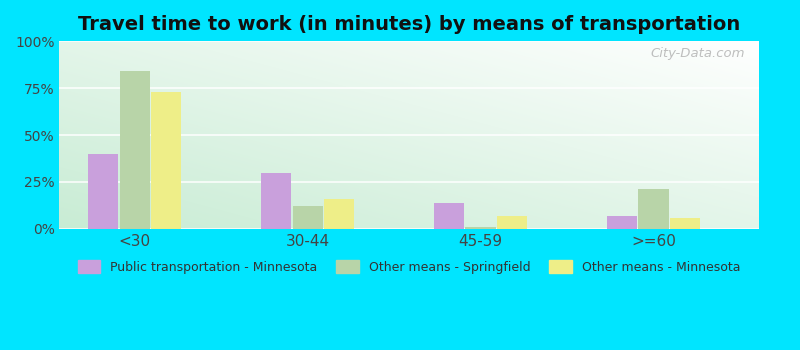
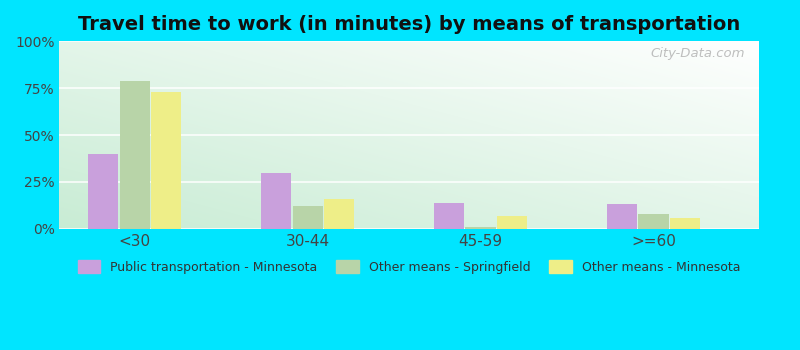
Other means - Springfield/<30: 84% -> 79%
Public transportation - Minnesota/>=60: 7% -> 13%
Other means - Springfield/>=60: 21% -> 8%
